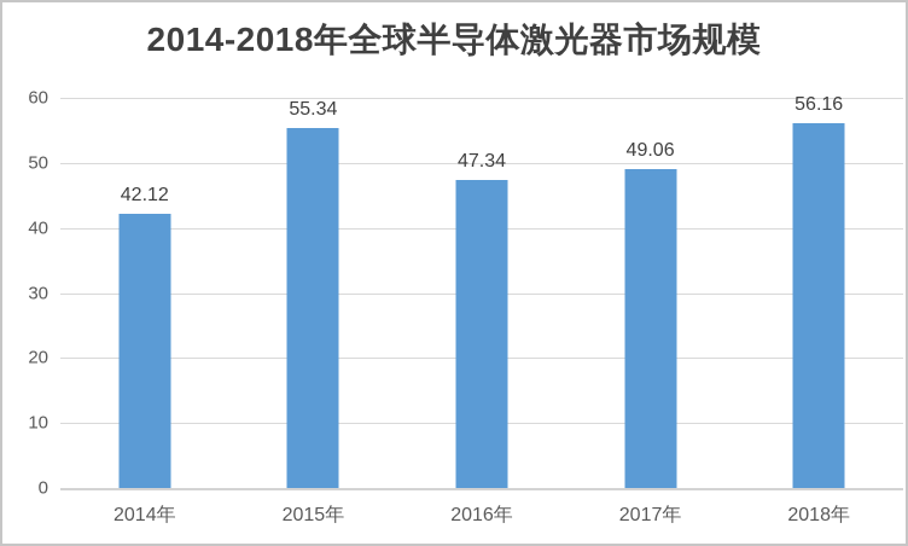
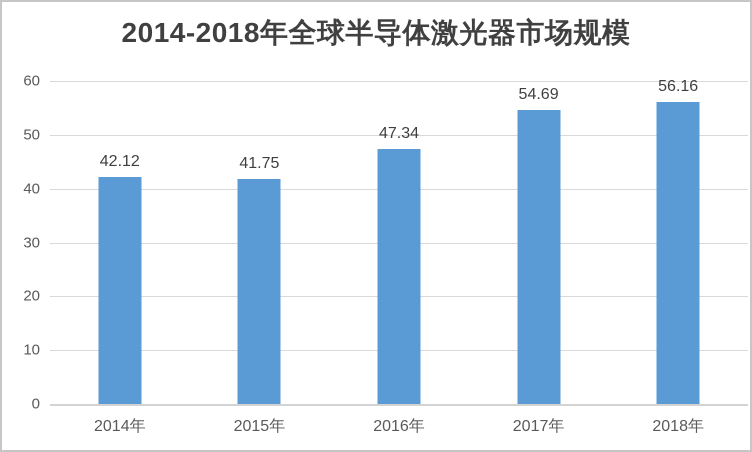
2015年: 55.34 -> 41.75
2017年: 49.06 -> 54.69
